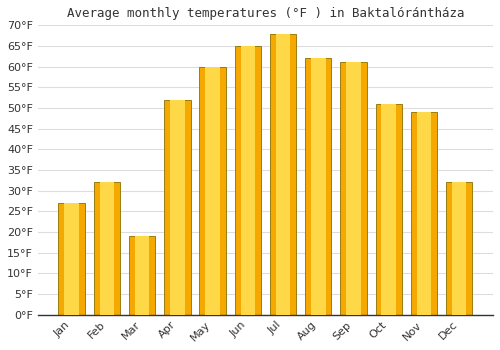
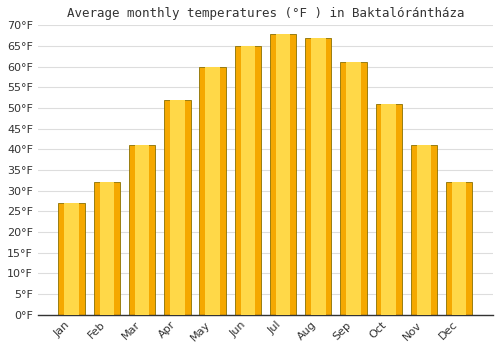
Mar: 19°F -> 41°F
Aug: 62°F -> 67°F
Nov: 49°F -> 41°F
